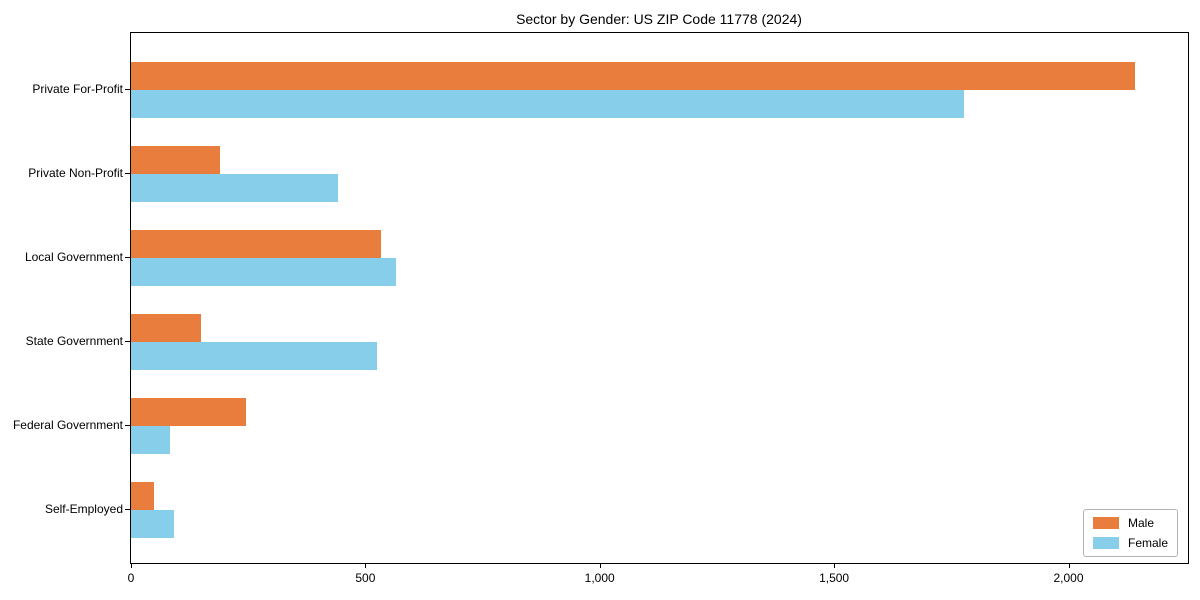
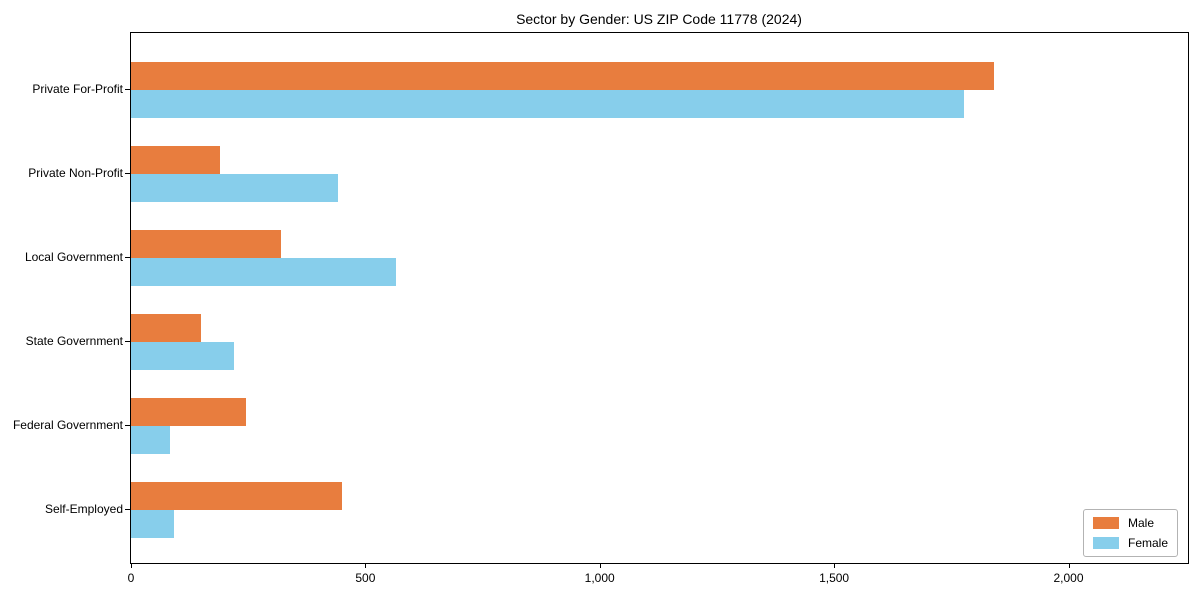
Male/Private For-Profit: 2140 -> 1840
Male/Local Government: 530 -> 320
Female/State Government: 520 -> 220
Male/Self-Employed: 50 -> 450
